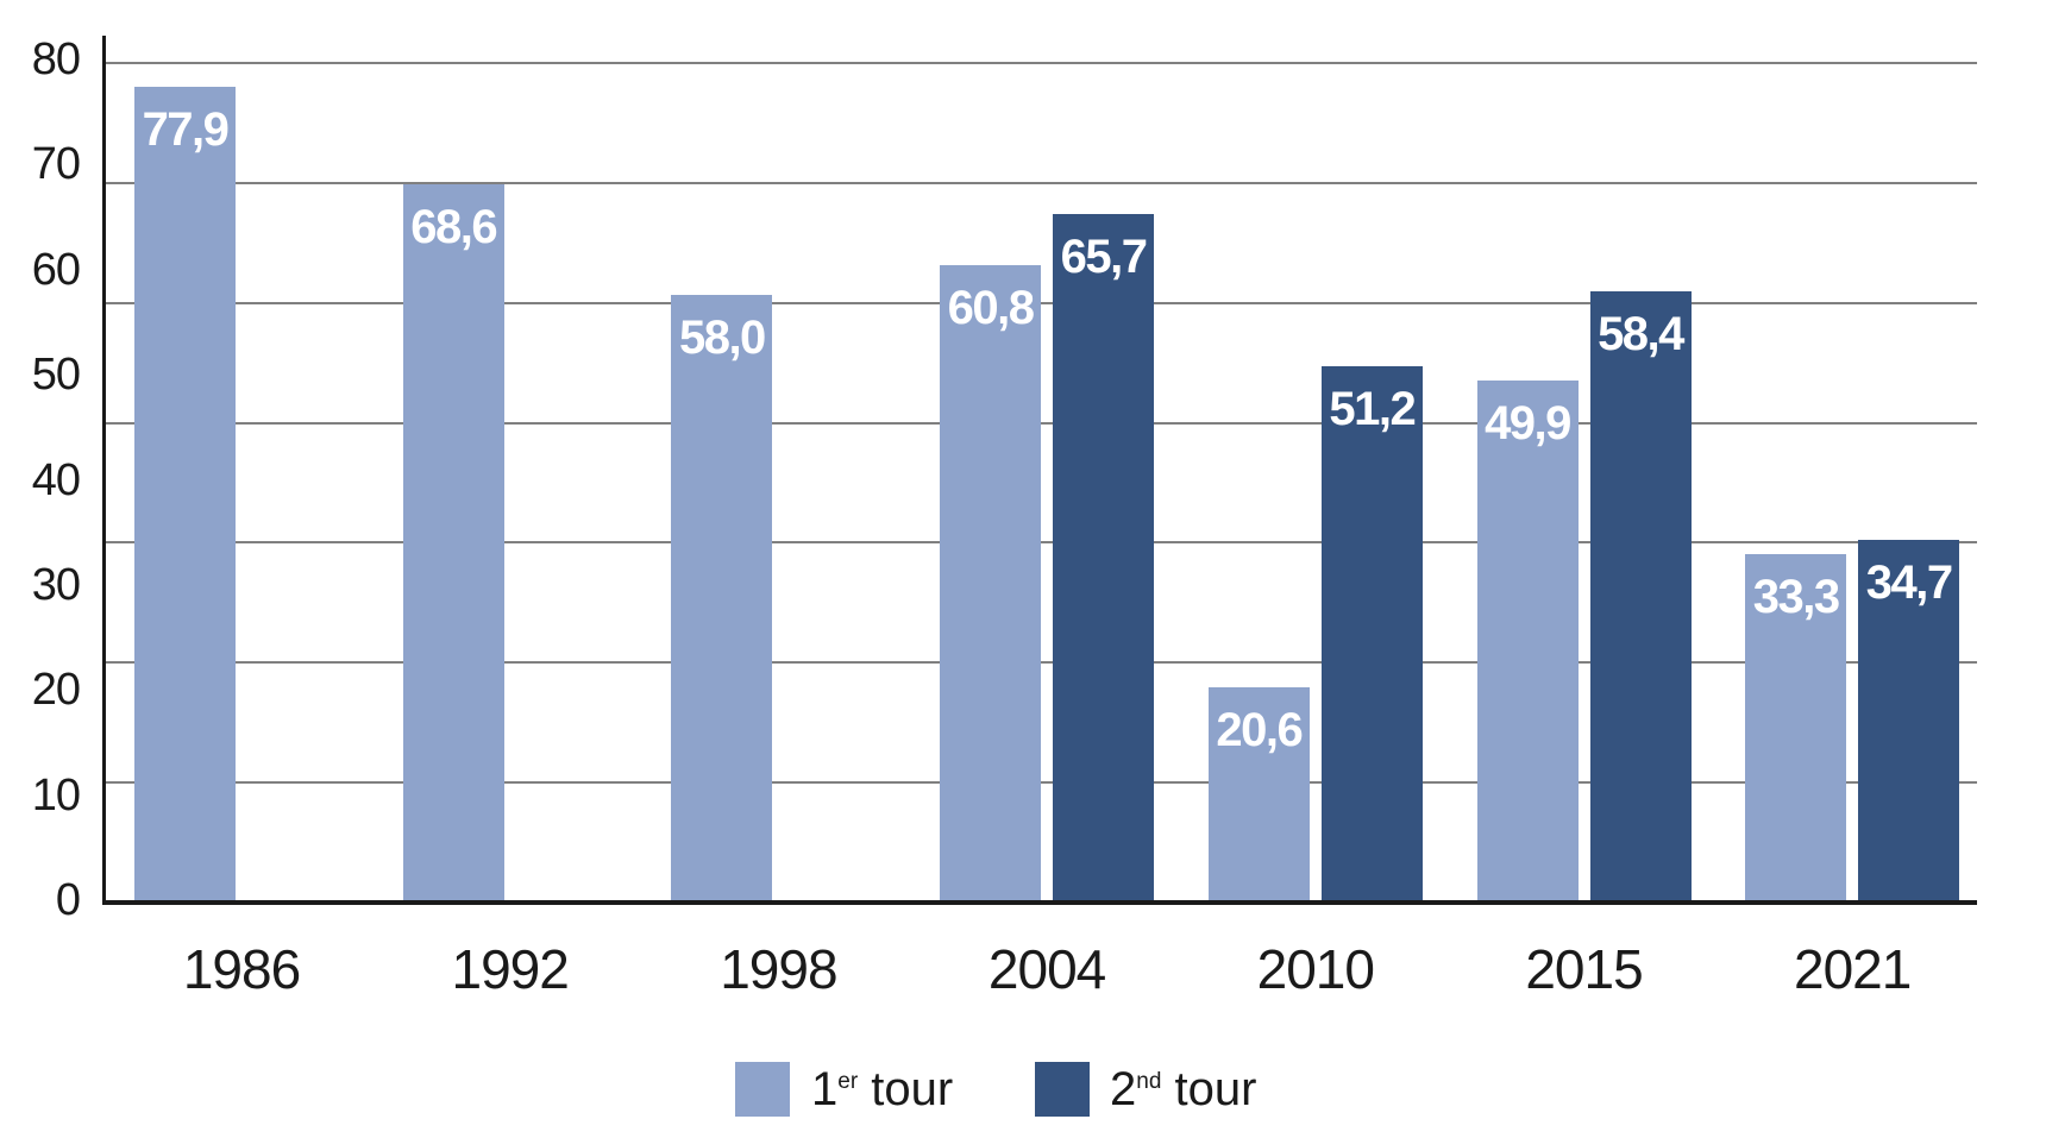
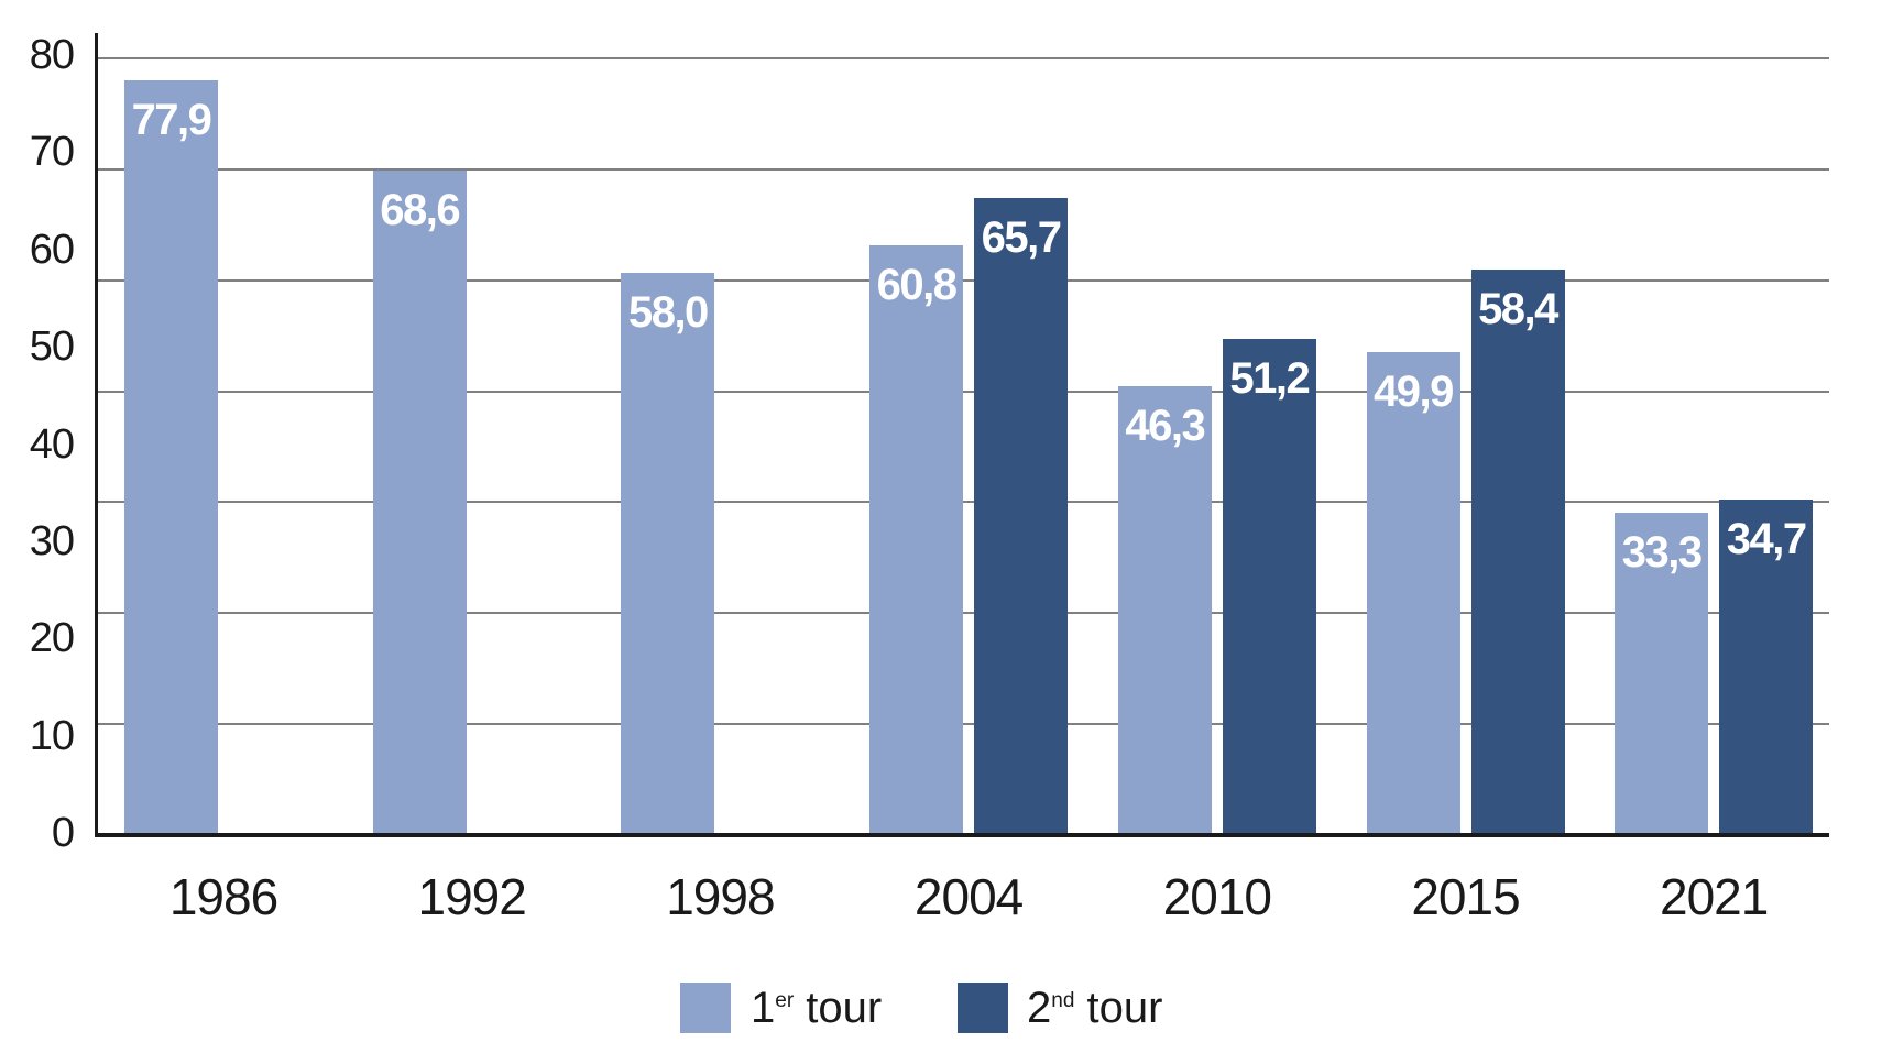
1er tour/2010: 20,6 -> 46,3
